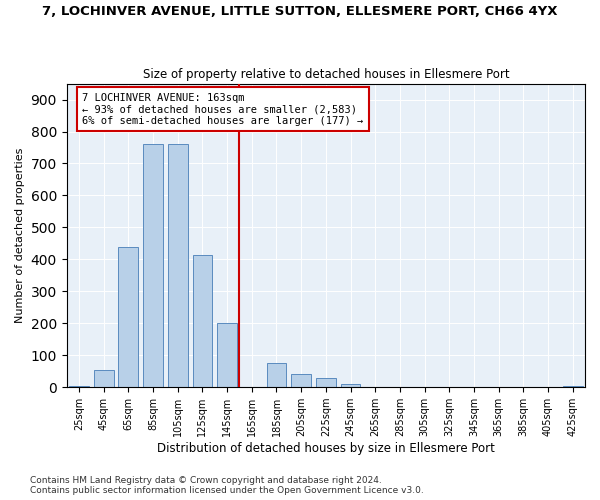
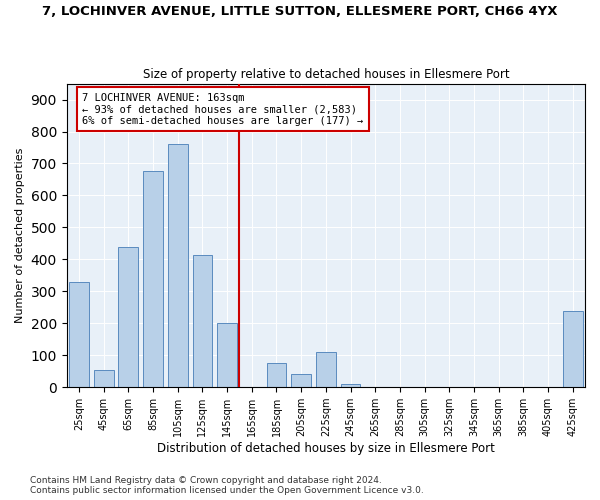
25sqm: 5 -> 330
85sqm: 760 -> 675
225sqm: 30 -> 110
425sqm: 3 -> 240
